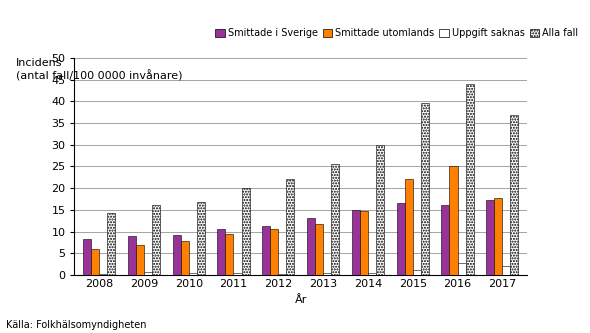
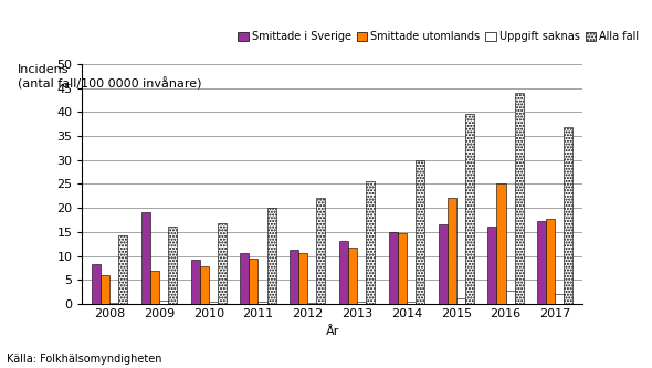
Smittade i Sverige/2009: 9.0 -> 19.0
